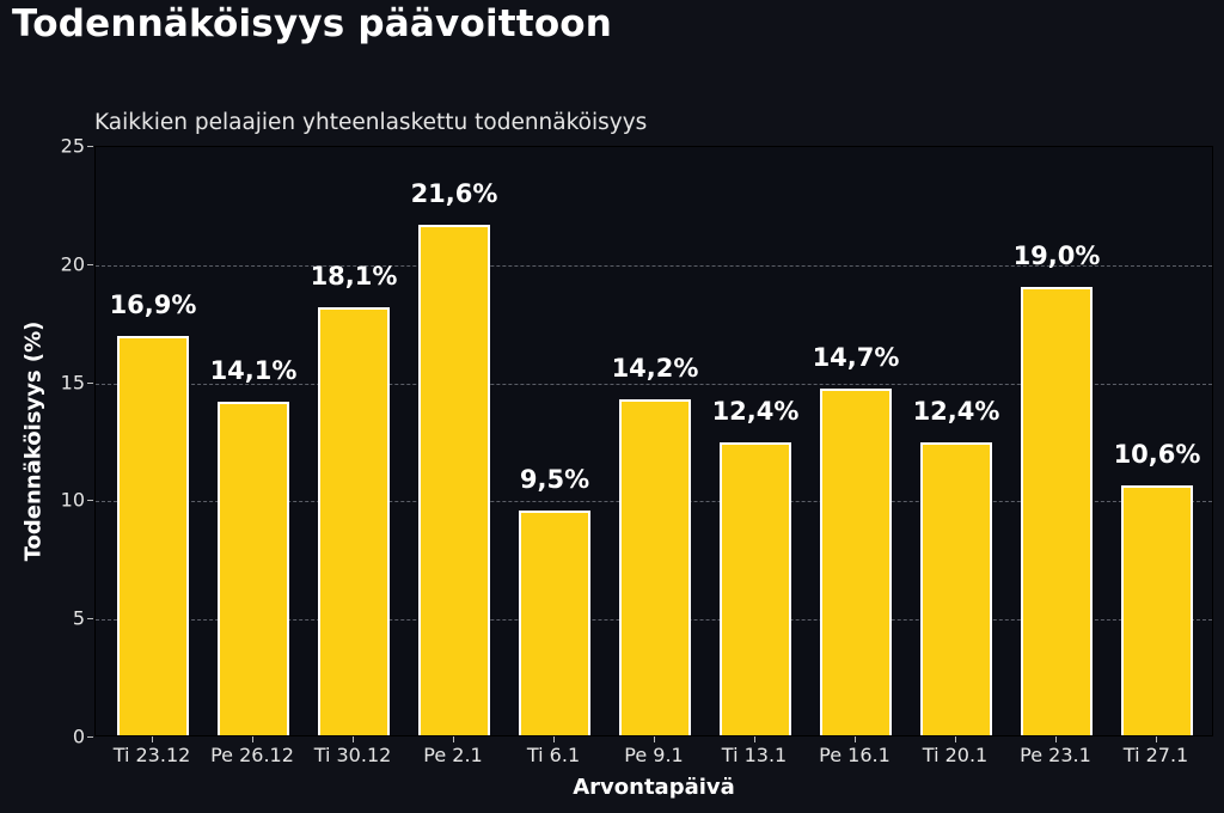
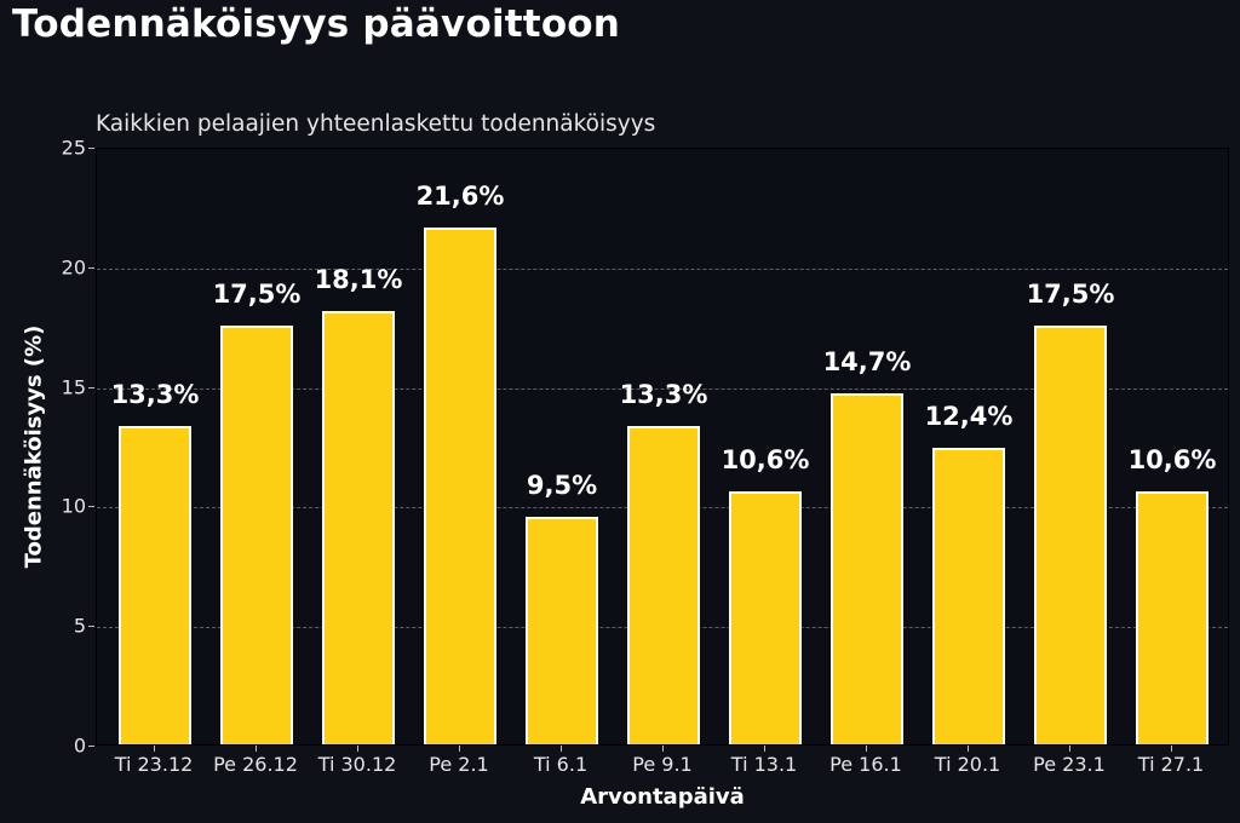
Ti 23.12: 16,9% -> 13,3%
Pe 26.12: 14,1% -> 17,5%
Pe 9.1: 14,2% -> 13,3%
Ti 13.1: 12,4% -> 10,6%
Pe 23.1: 19,0% -> 17,5%
